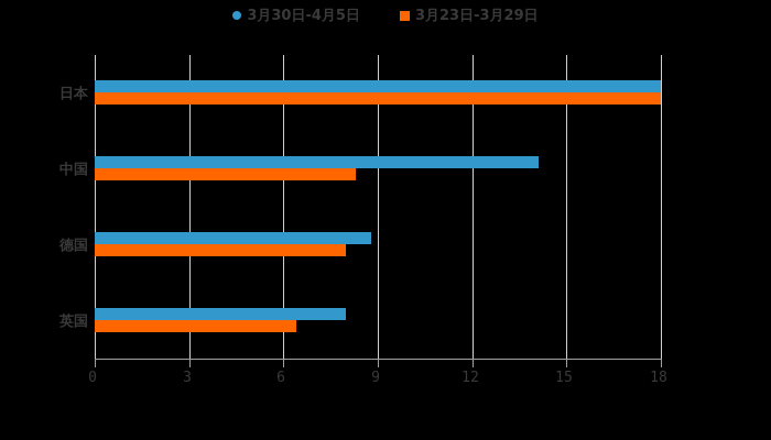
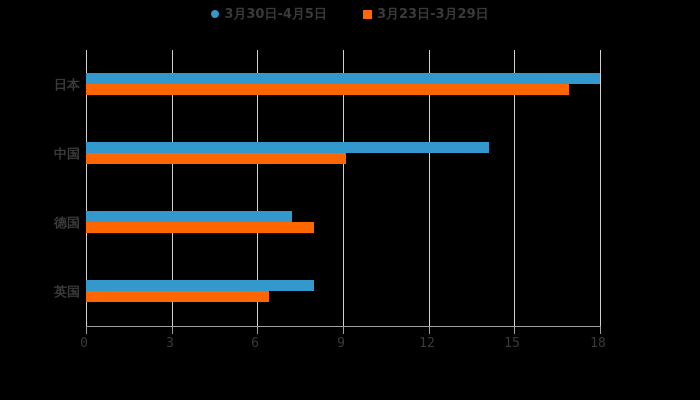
3月23日-3月29日/日本: 18.0 -> 16.9
3月23日-3月29日/中国: 8.3 -> 9.1
3月30日-4月5日/德国: 8.8 -> 7.2
